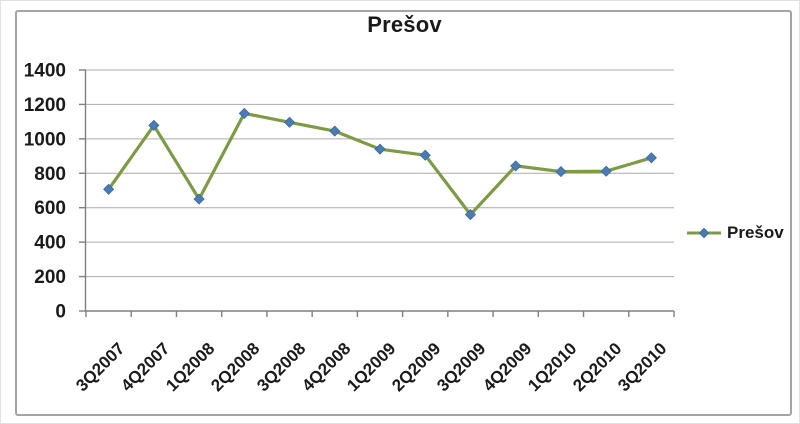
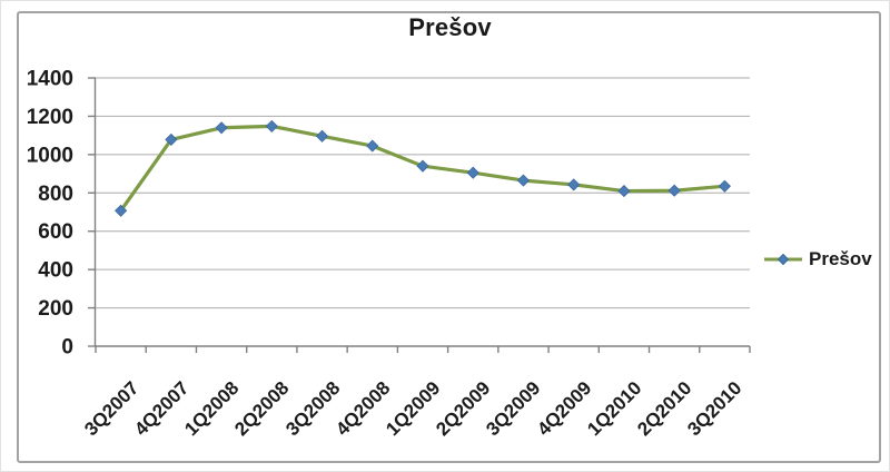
1Q2008: 650 -> 1140
3Q2009: 560 -> 860
3Q2010: 890 -> 840
